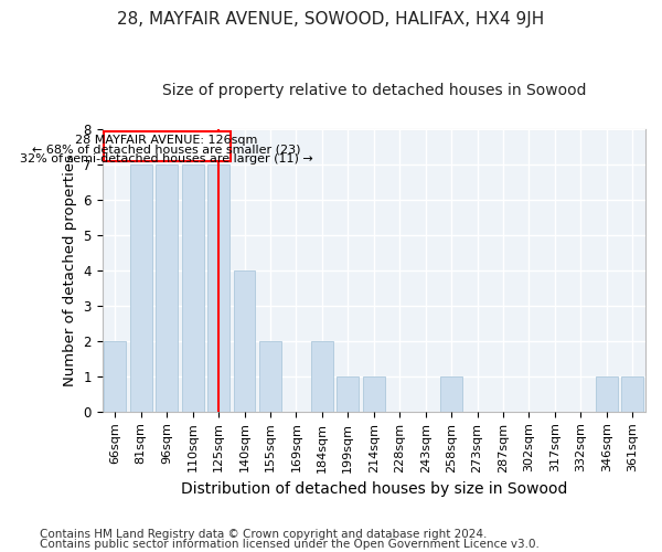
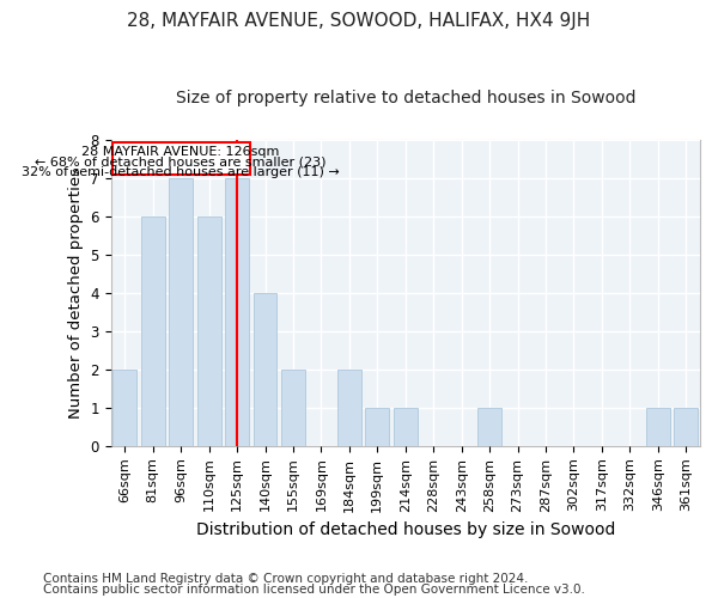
81sqm: 7 -> 6
110sqm: 7 -> 6
